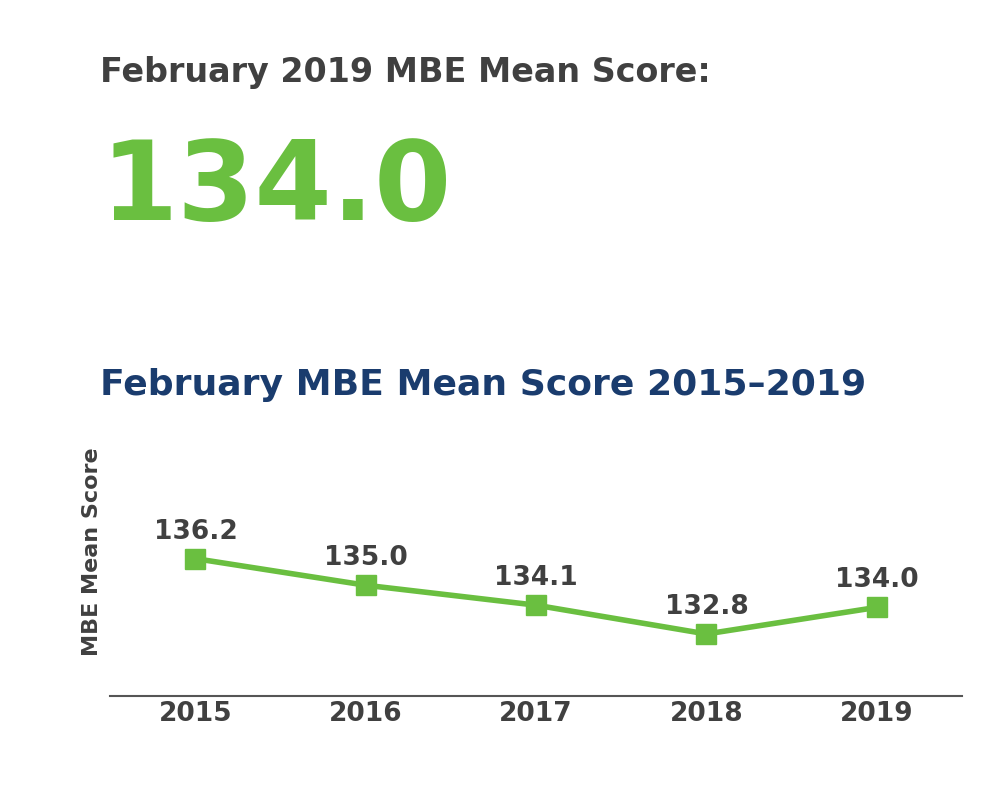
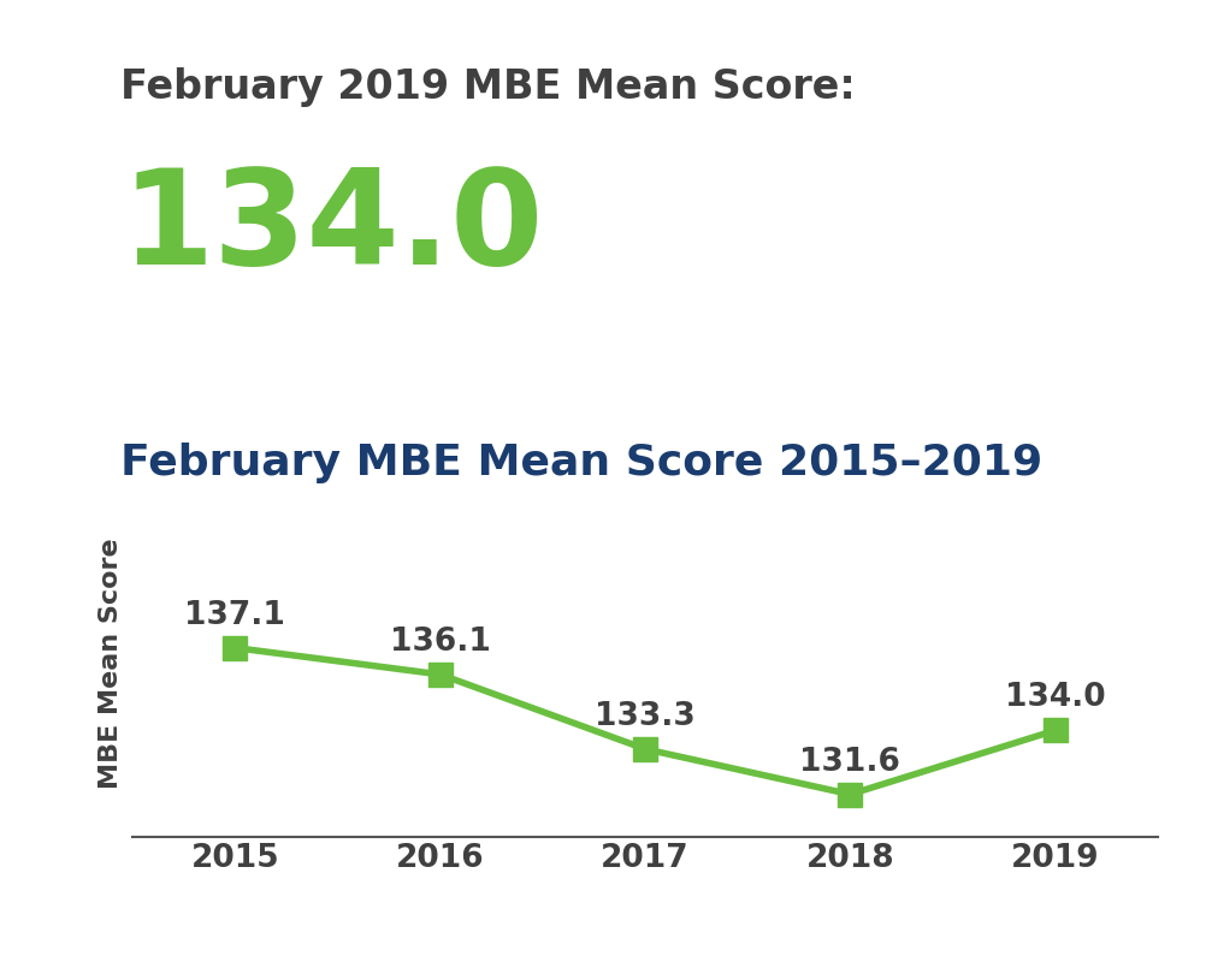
2015: 136.2 -> 137.1
2016: 135.0 -> 136.1
2017: 134.1 -> 133.3
2018: 132.8 -> 131.6
